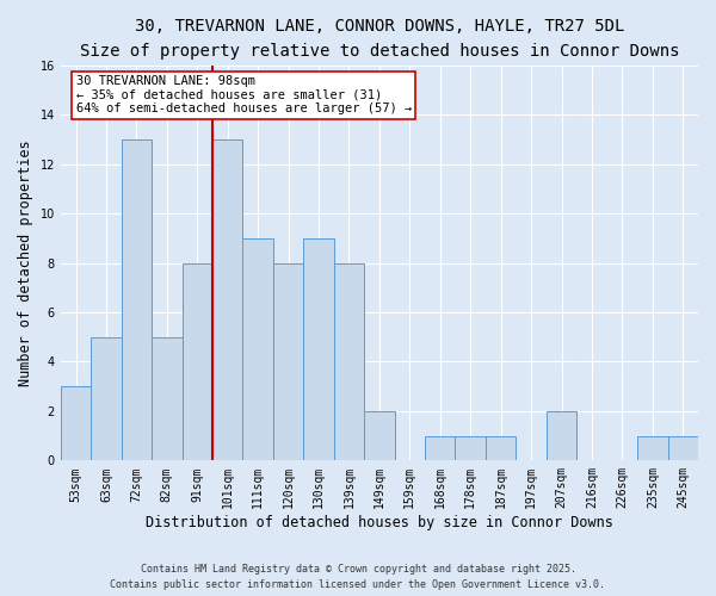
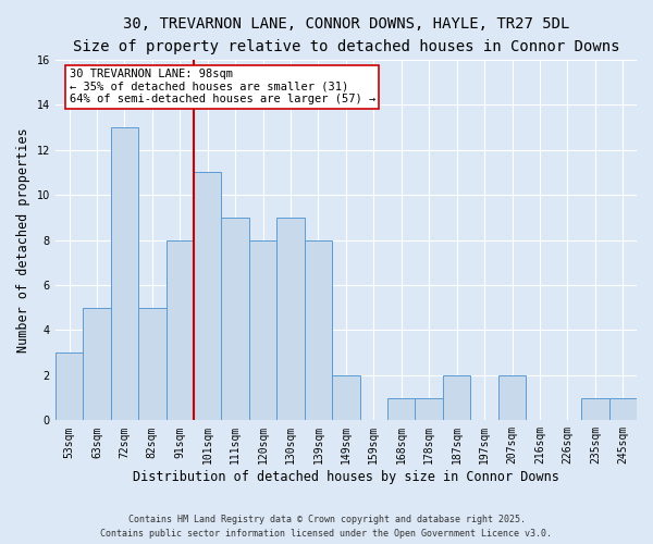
101sqm: 13 -> 11
187sqm: 1 -> 2
